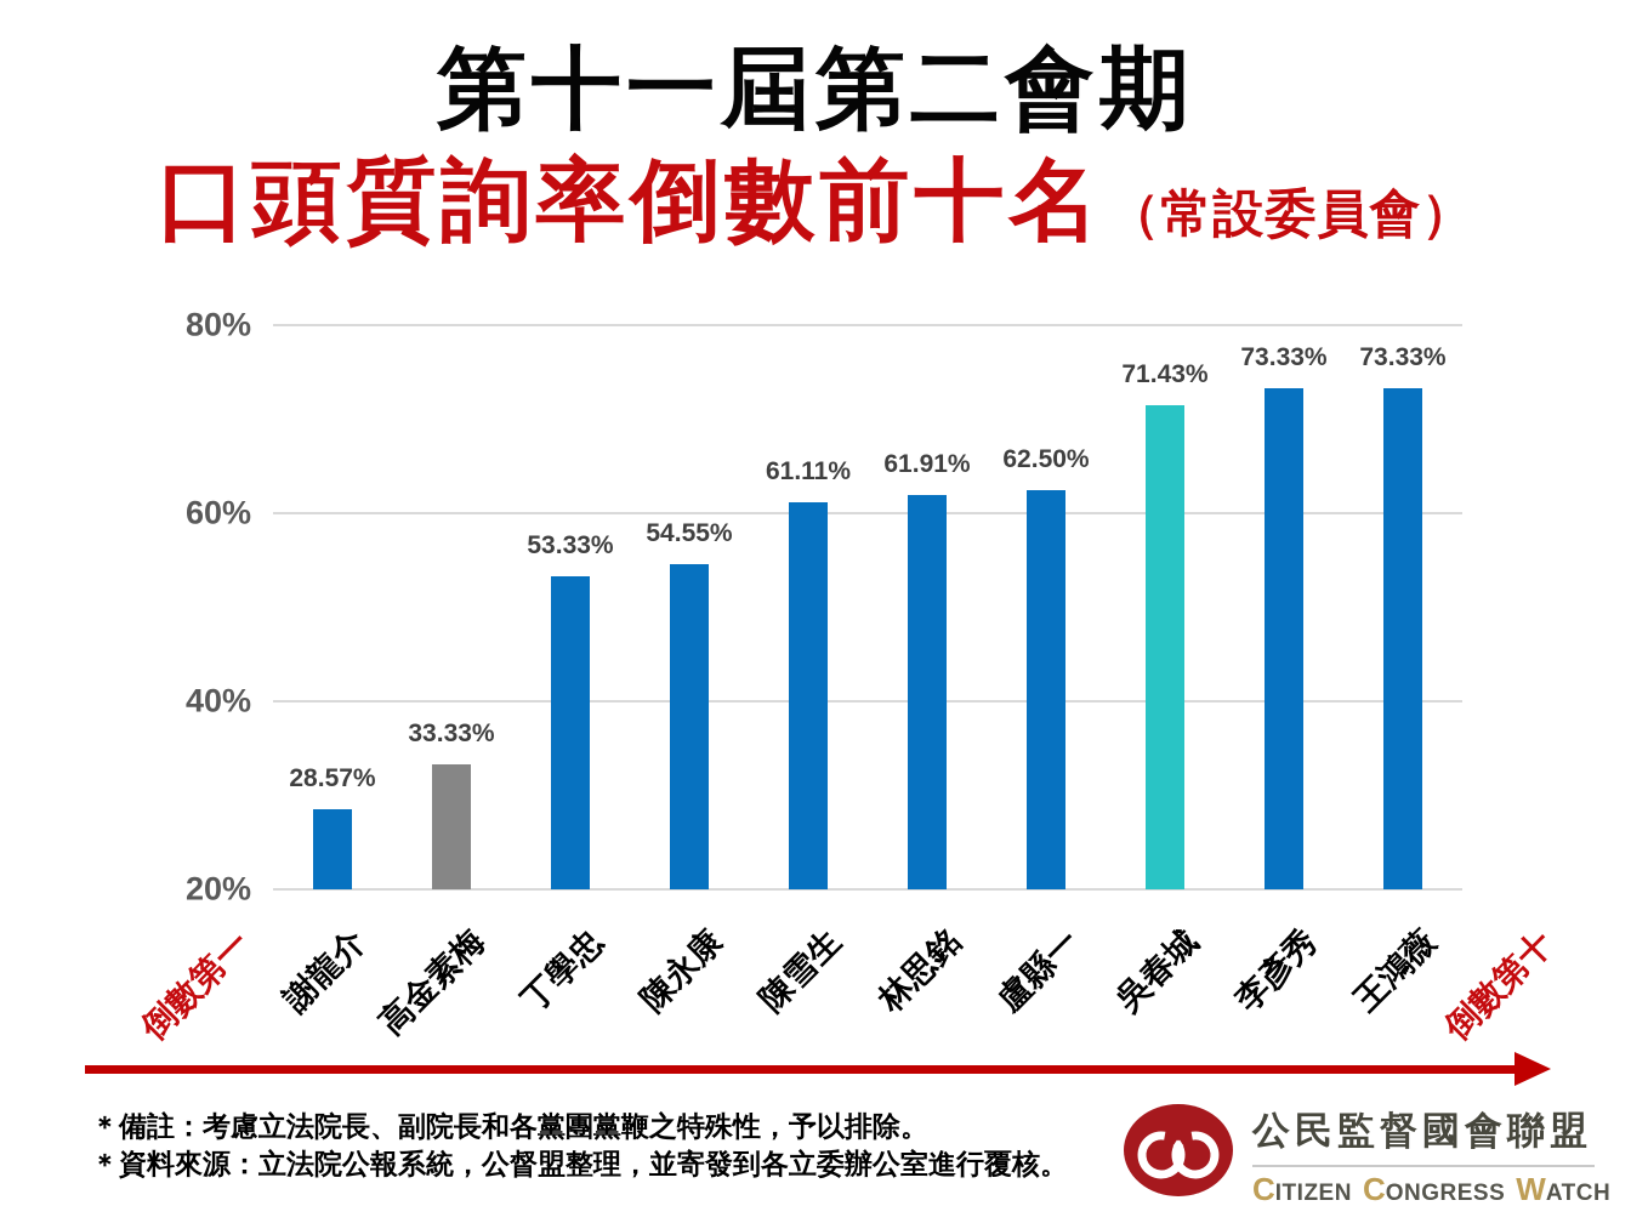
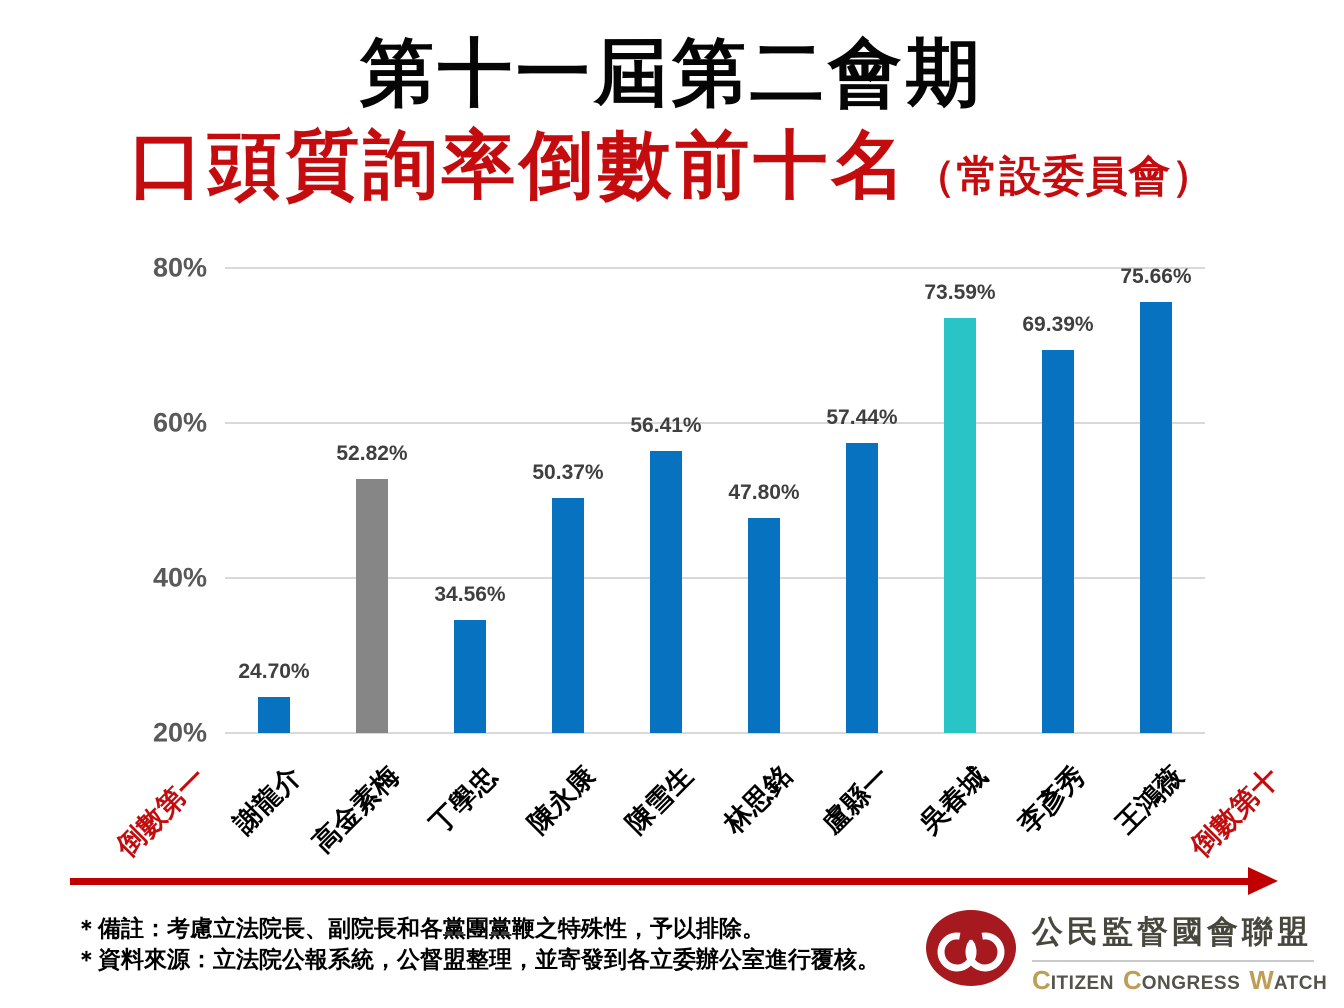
謝龍介: 28.57% -> 24.70%
高金素梅: 33.33% -> 52.82%
丁學忠: 53.33% -> 34.56%
陳永康: 54.55% -> 50.37%
陳雪生: 61.11% -> 56.41%
林思銘: 61.91% -> 47.80%
盧縣一: 62.50% -> 57.44%
吳春城: 71.43% -> 73.59%
李彥秀: 73.33% -> 69.39%
王鴻薇: 73.33% -> 75.66%
